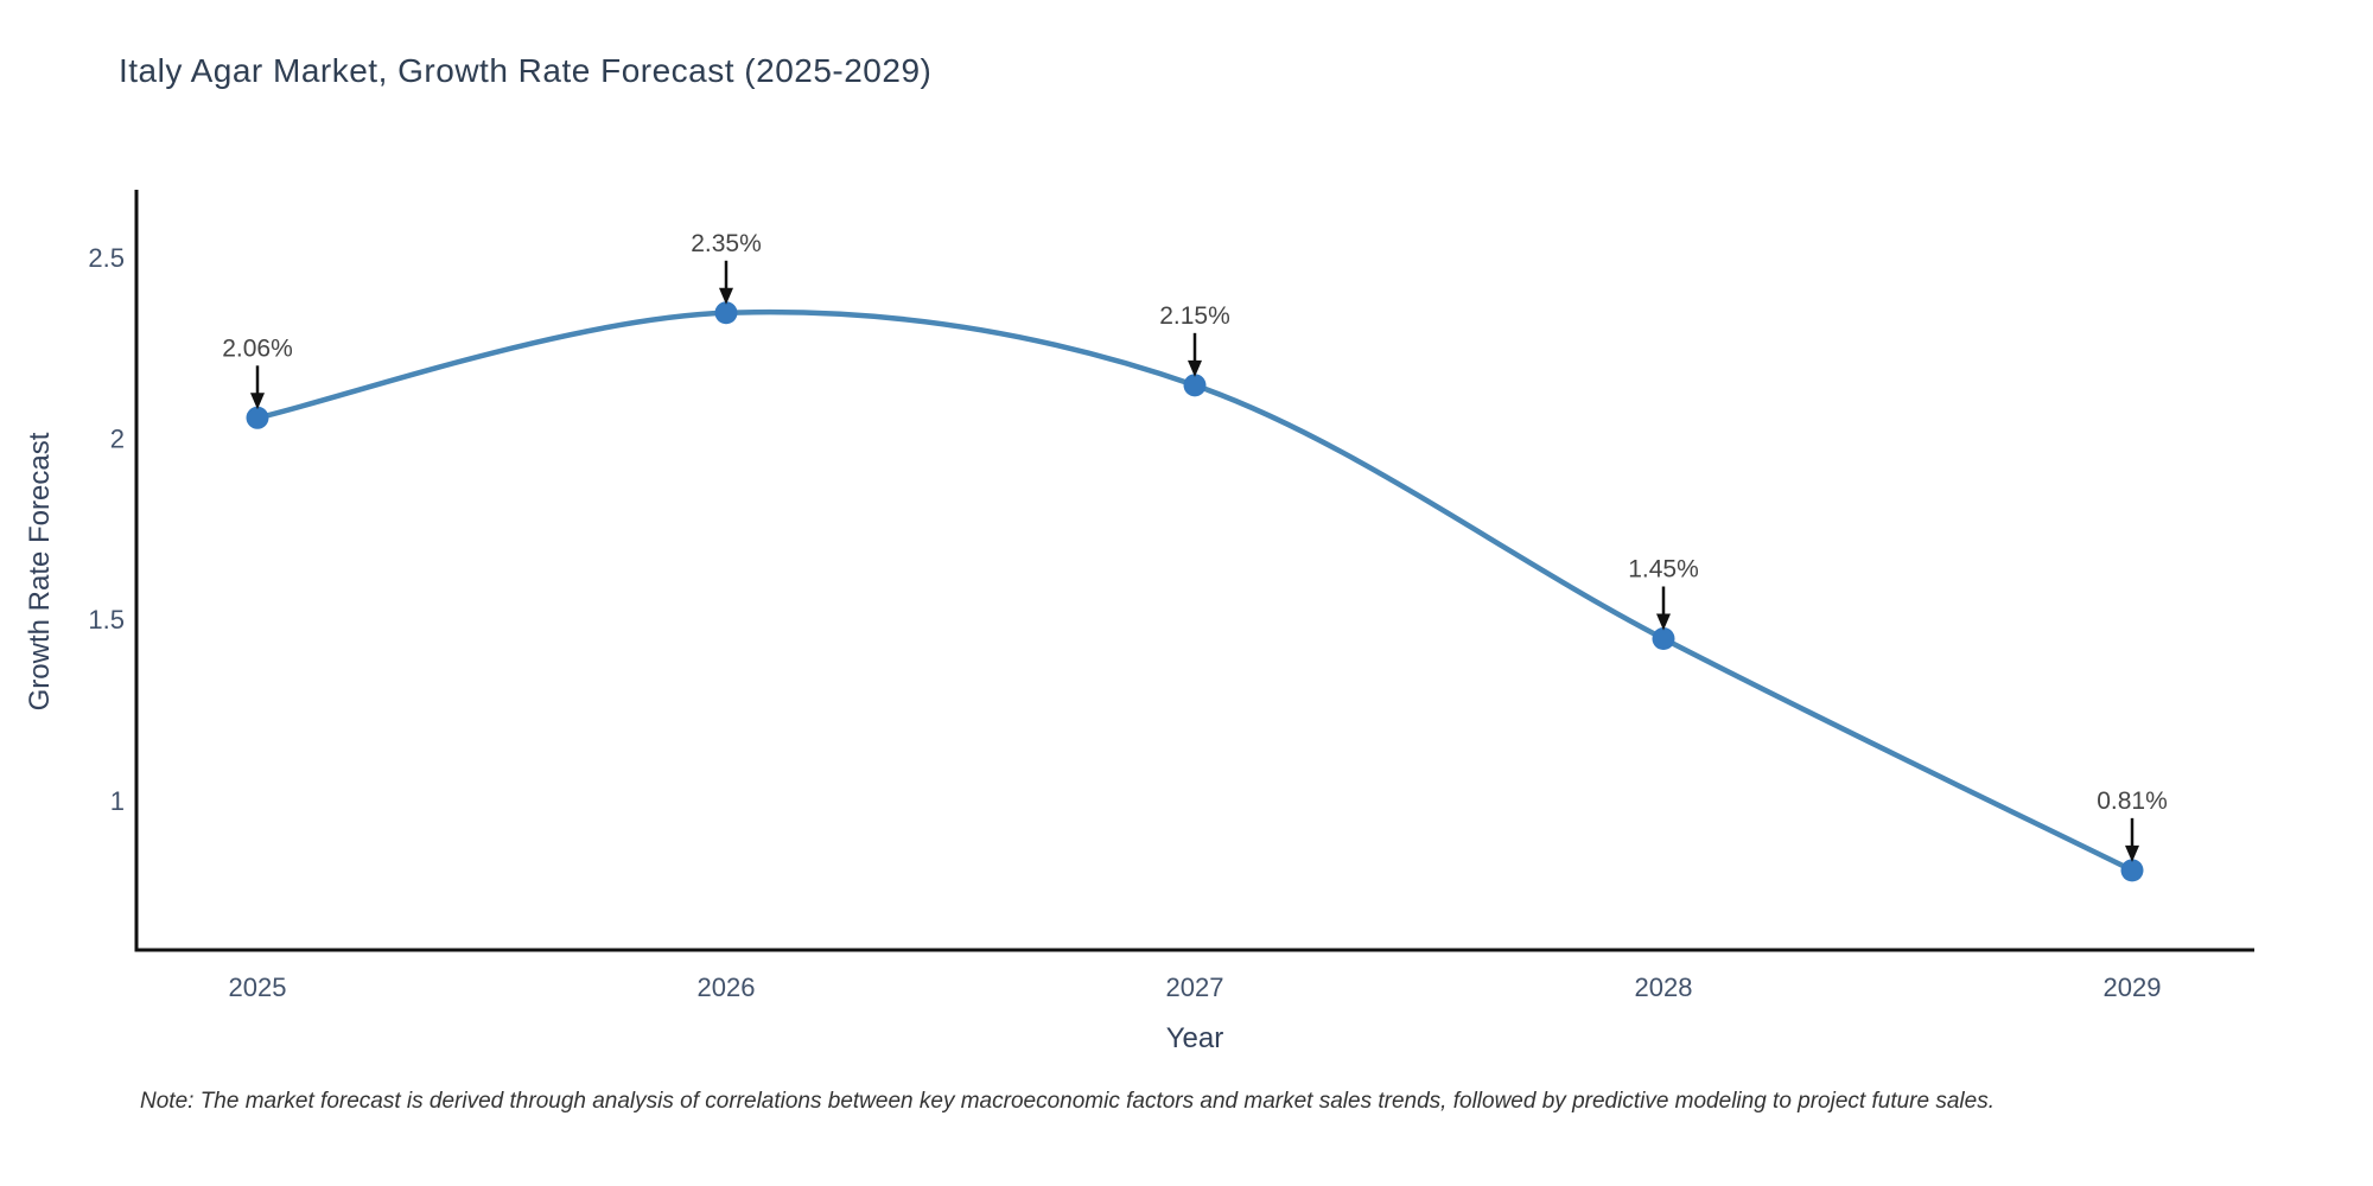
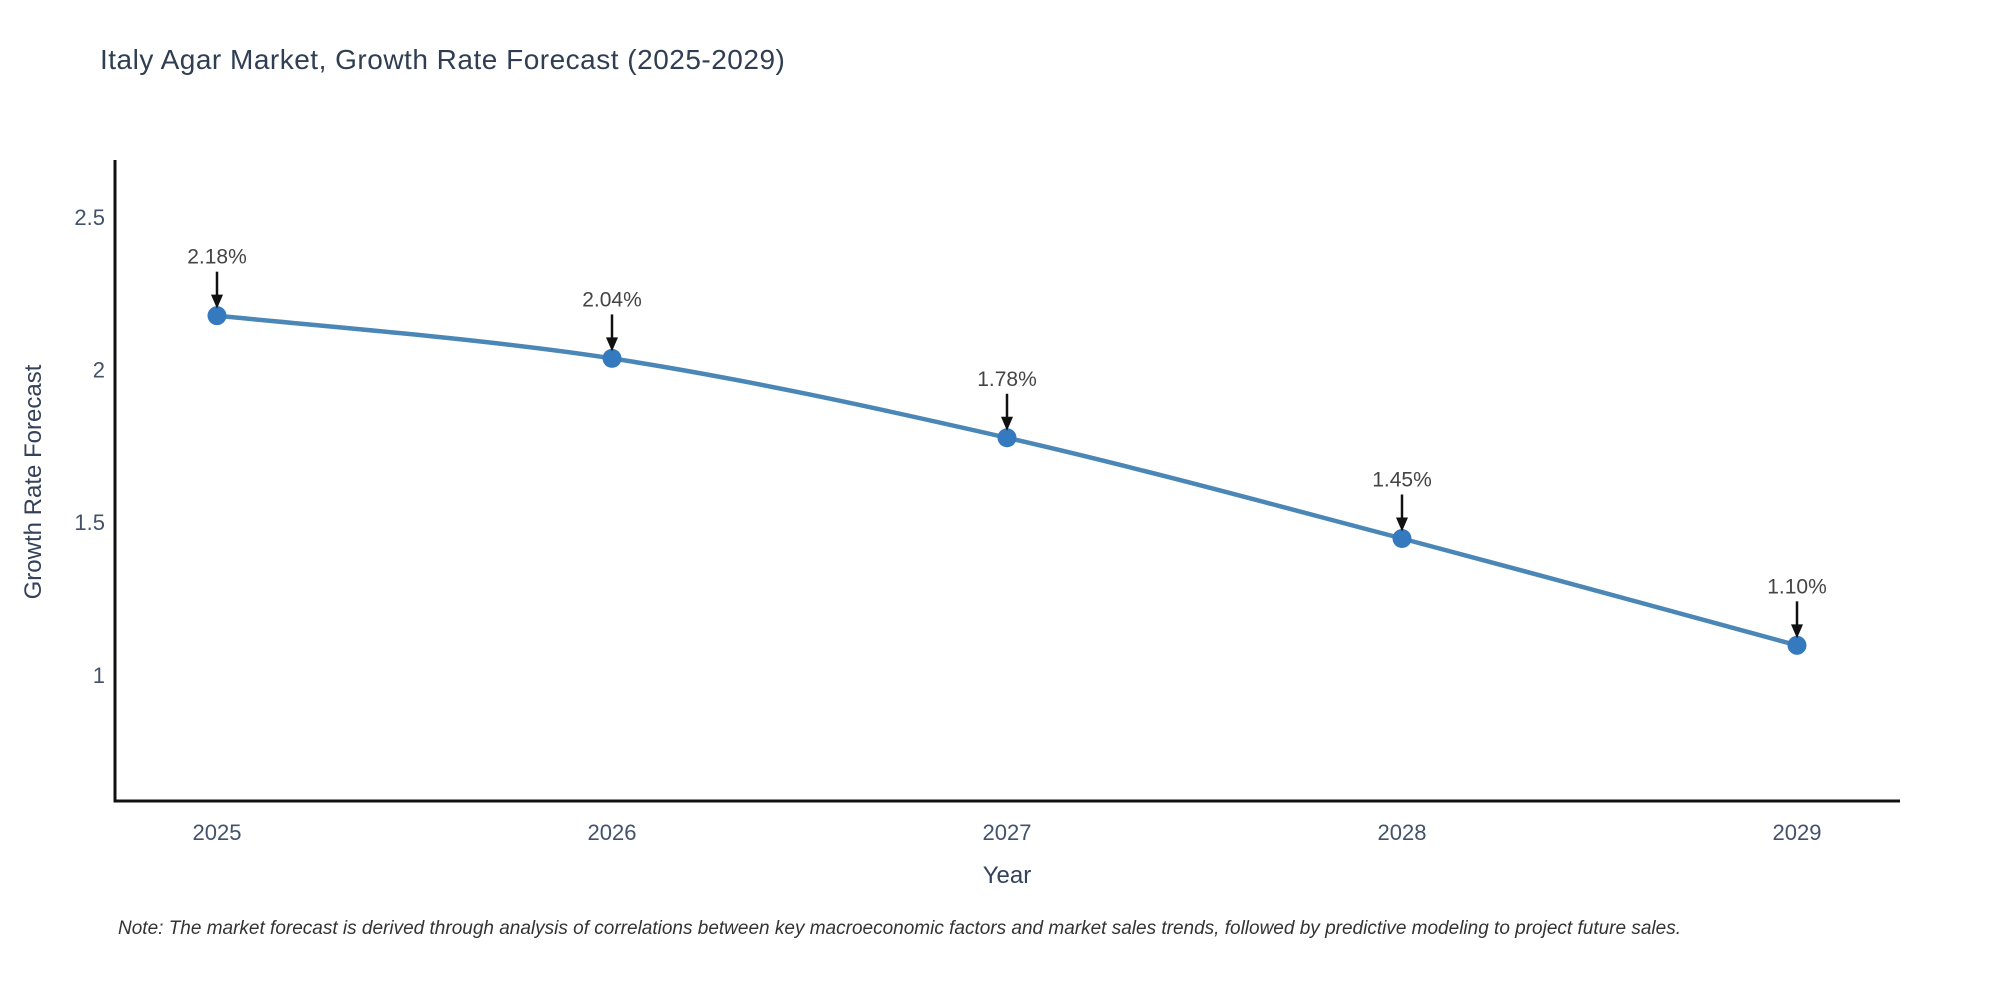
2025: 2.06% -> 2.18%
2026: 2.35% -> 2.04%
2027: 2.15% -> 1.78%
2029: 0.81% -> 1.10%
